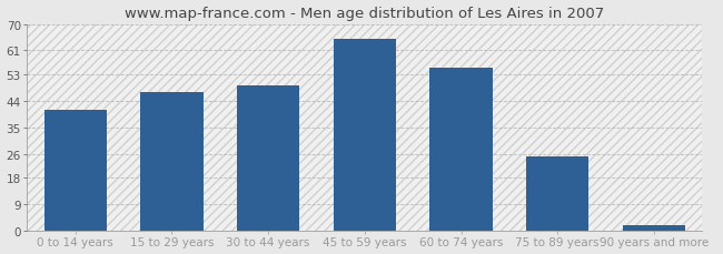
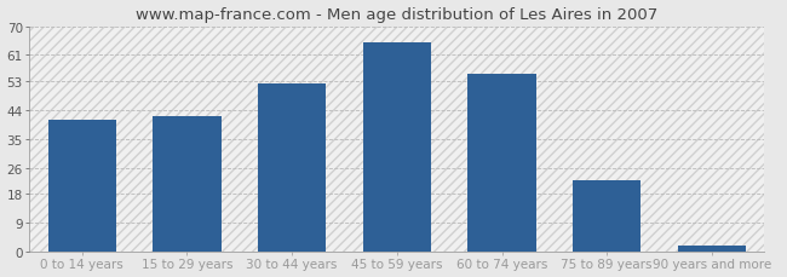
15 to 29 years: 47 -> 42
30 to 44 years: 49 -> 52
75 to 89 years: 25 -> 22
